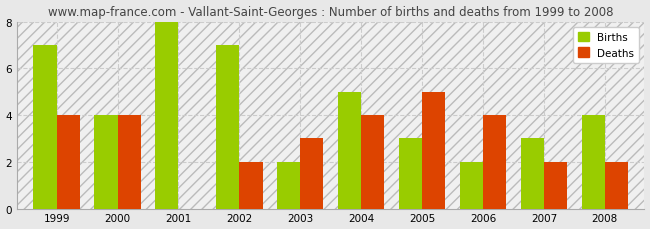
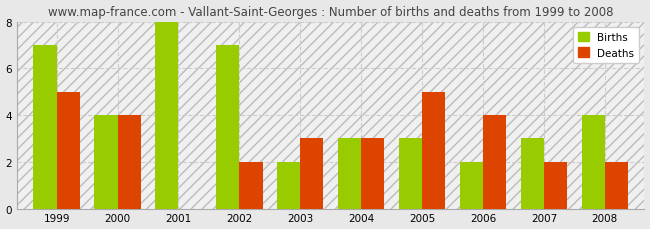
Deaths/1999: 4 -> 5
Births/2004: 5 -> 3
Deaths/2004: 4 -> 3
